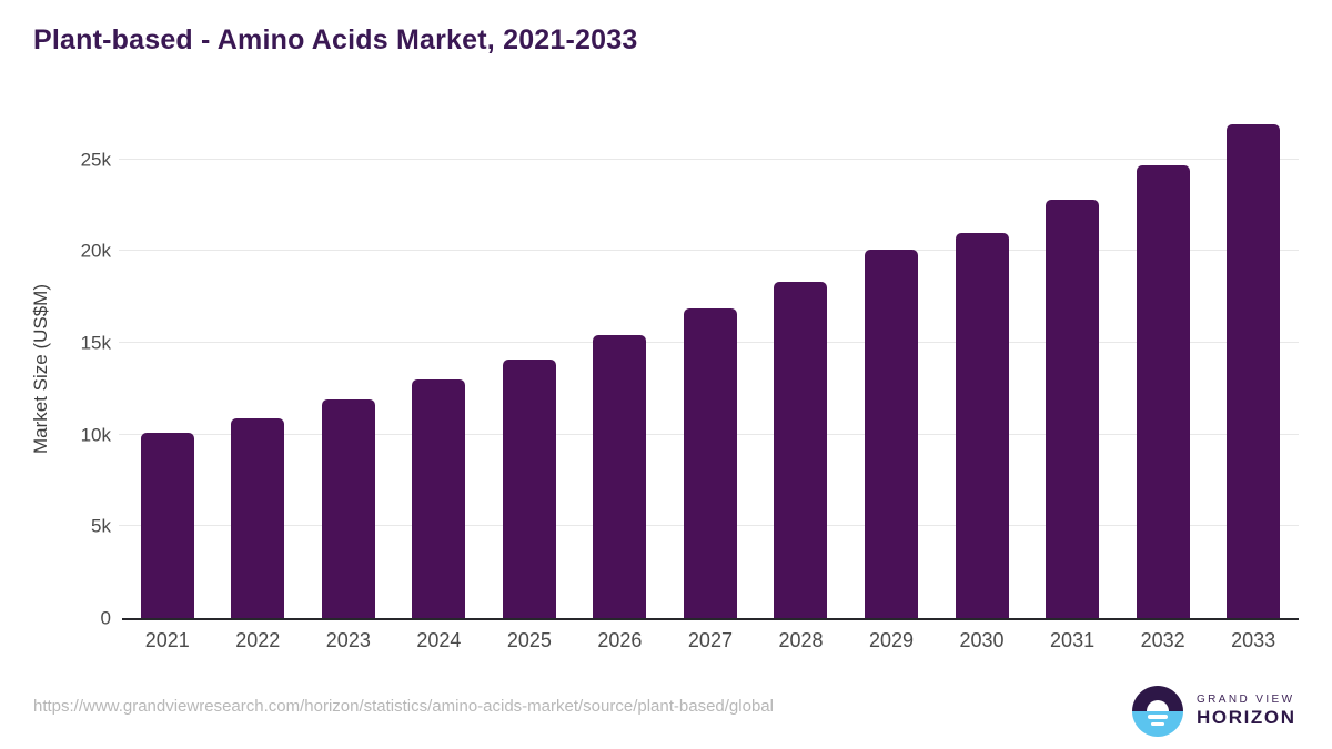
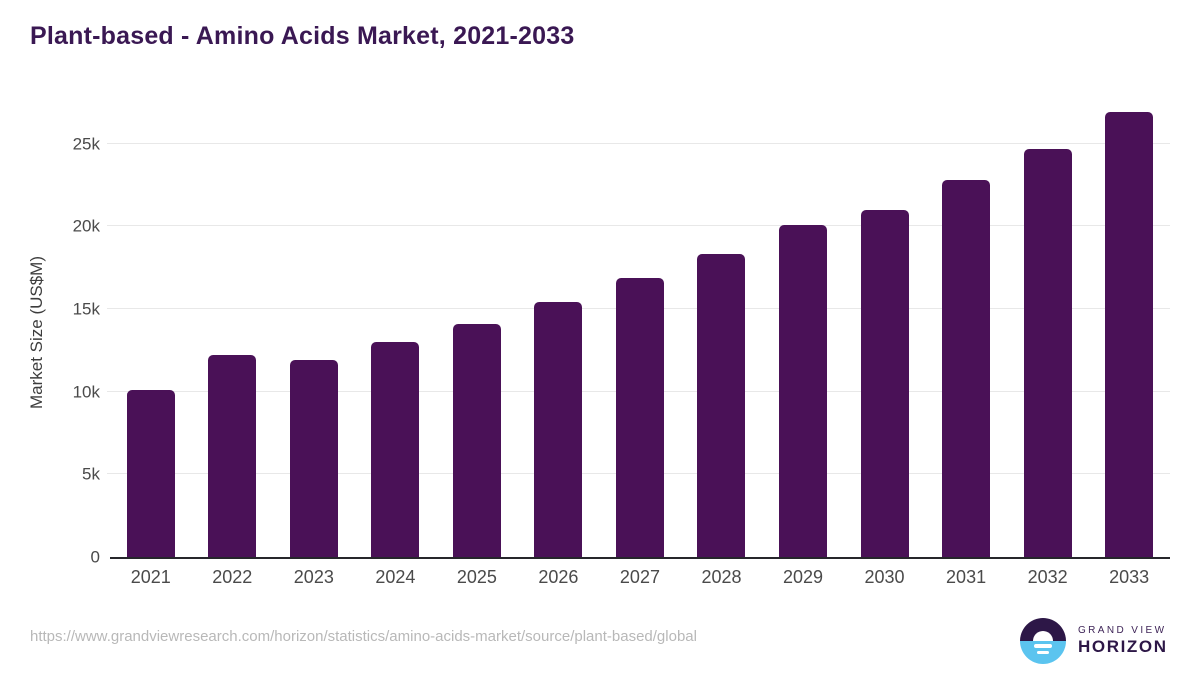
2022: 10.9k -> 12.2k
